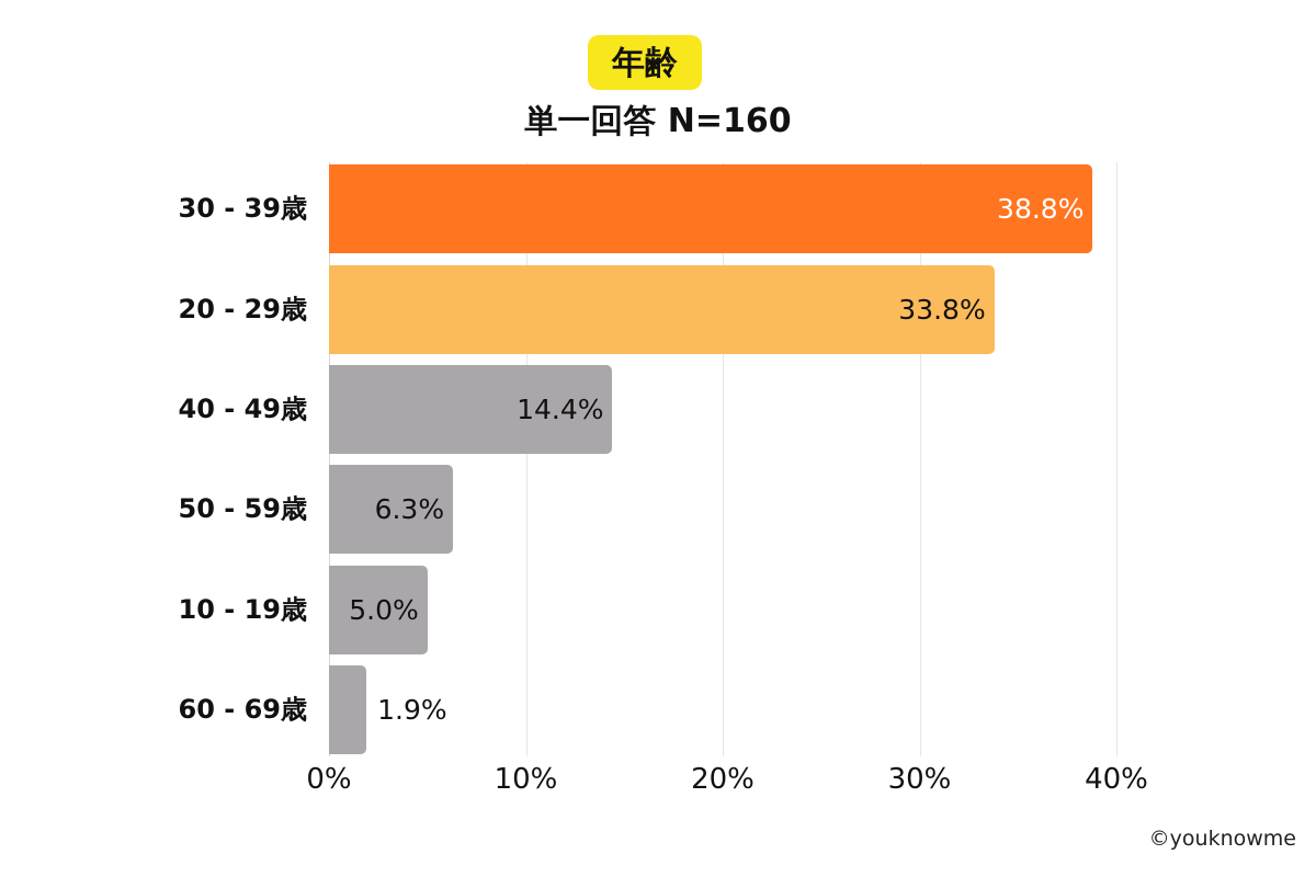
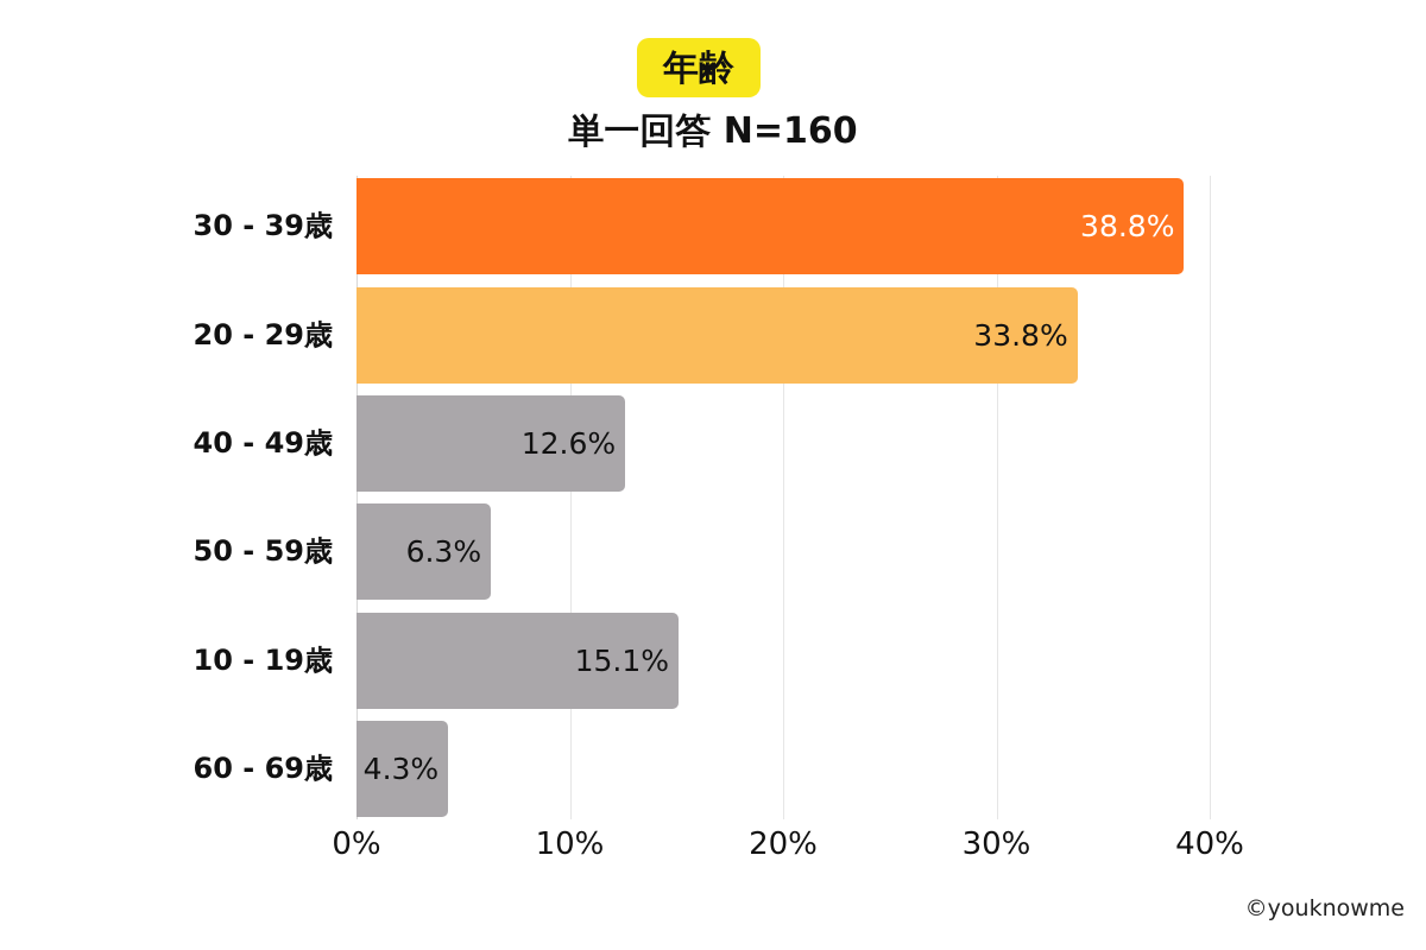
40 - 49歳: 14.4% -> 12.6%
10 - 19歳: 5.0% -> 15.1%
60 - 69歳: 1.9% -> 4.3%
